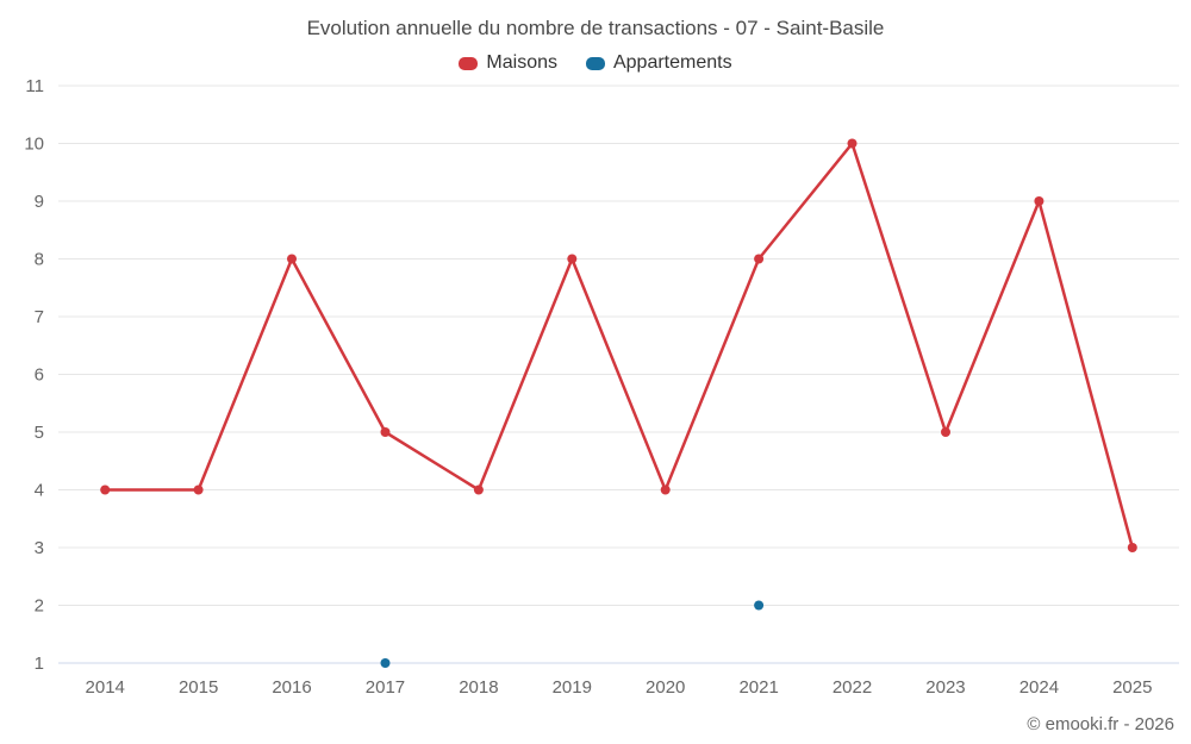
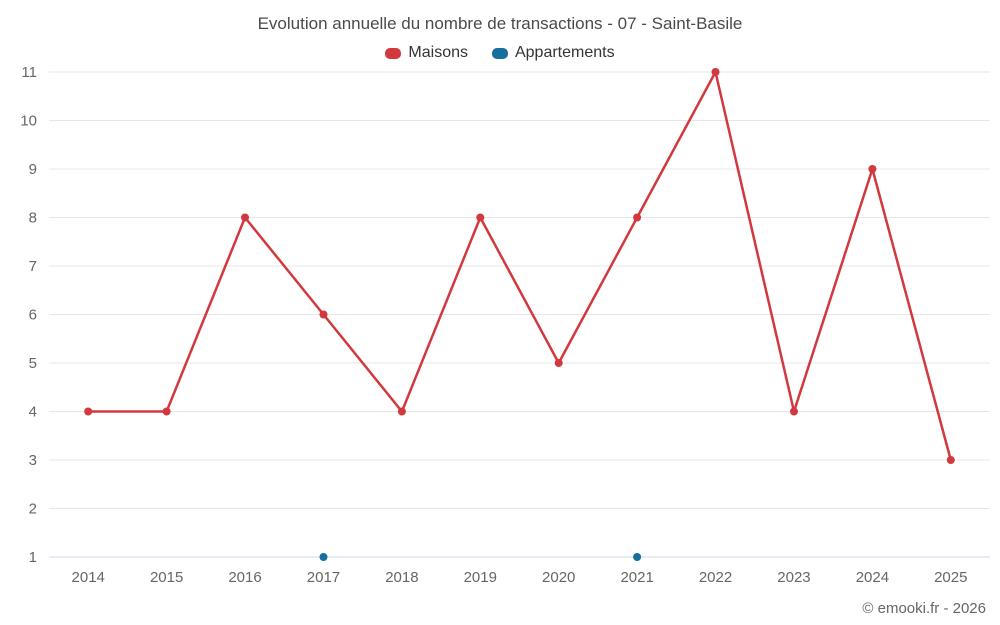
Maisons/2017: 5 -> 6
Maisons/2020: 4 -> 5
Appartements/2021: 2 -> 1
Maisons/2022: 10 -> 11
Maisons/2023: 5 -> 4
